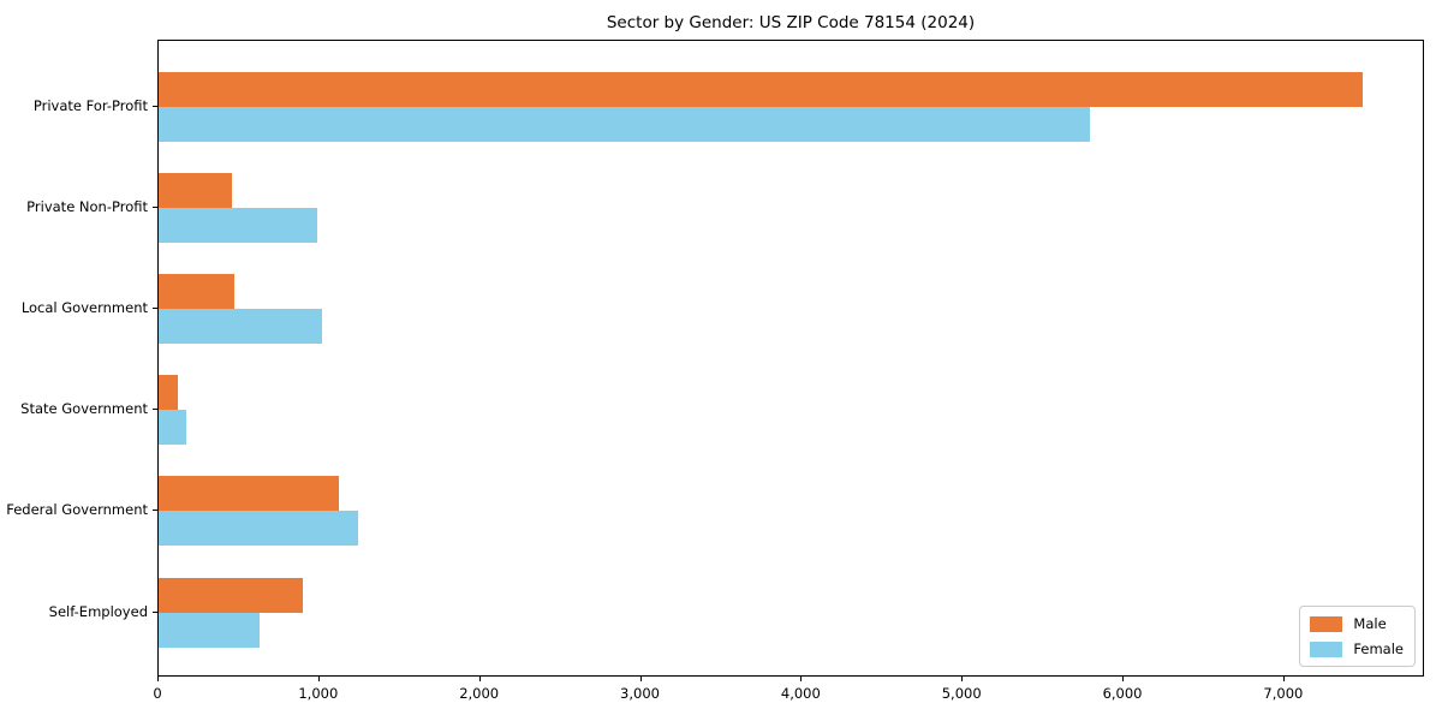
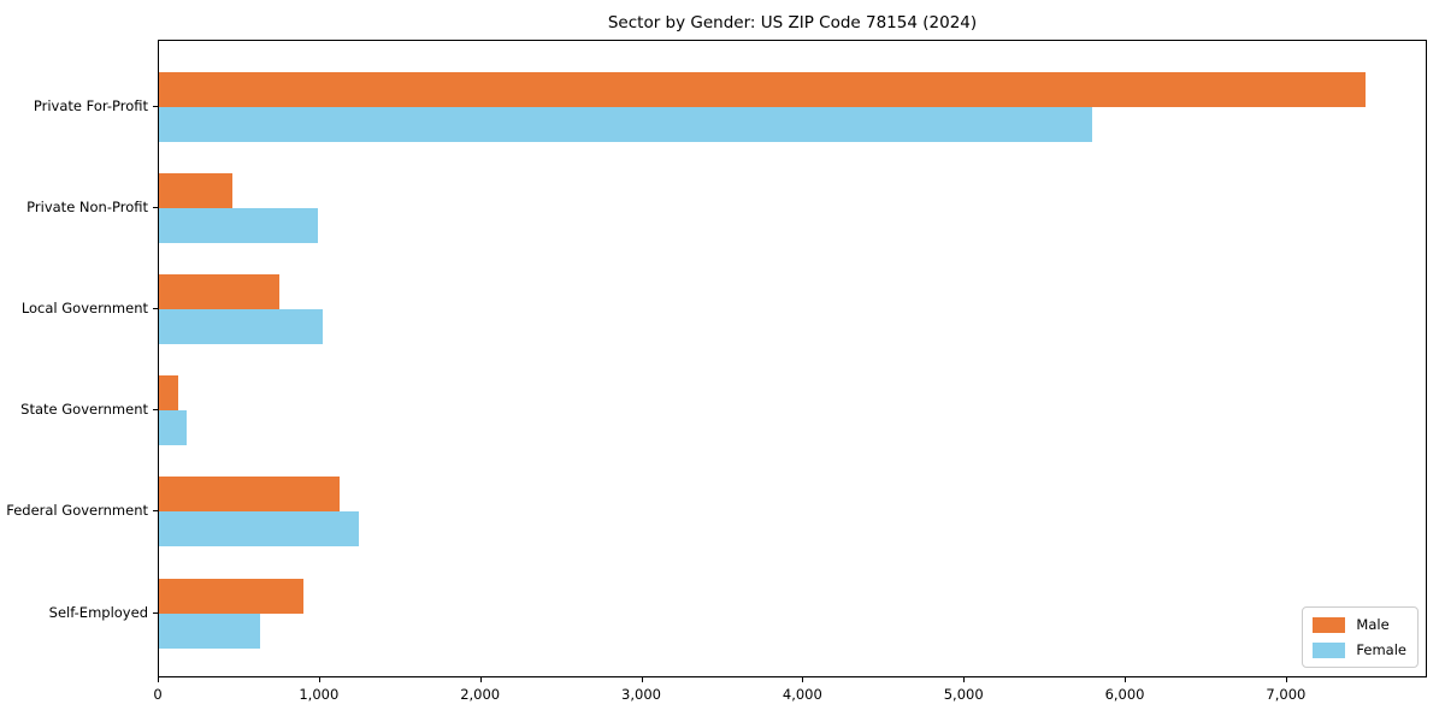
Male/Local Government: 470 -> 750
